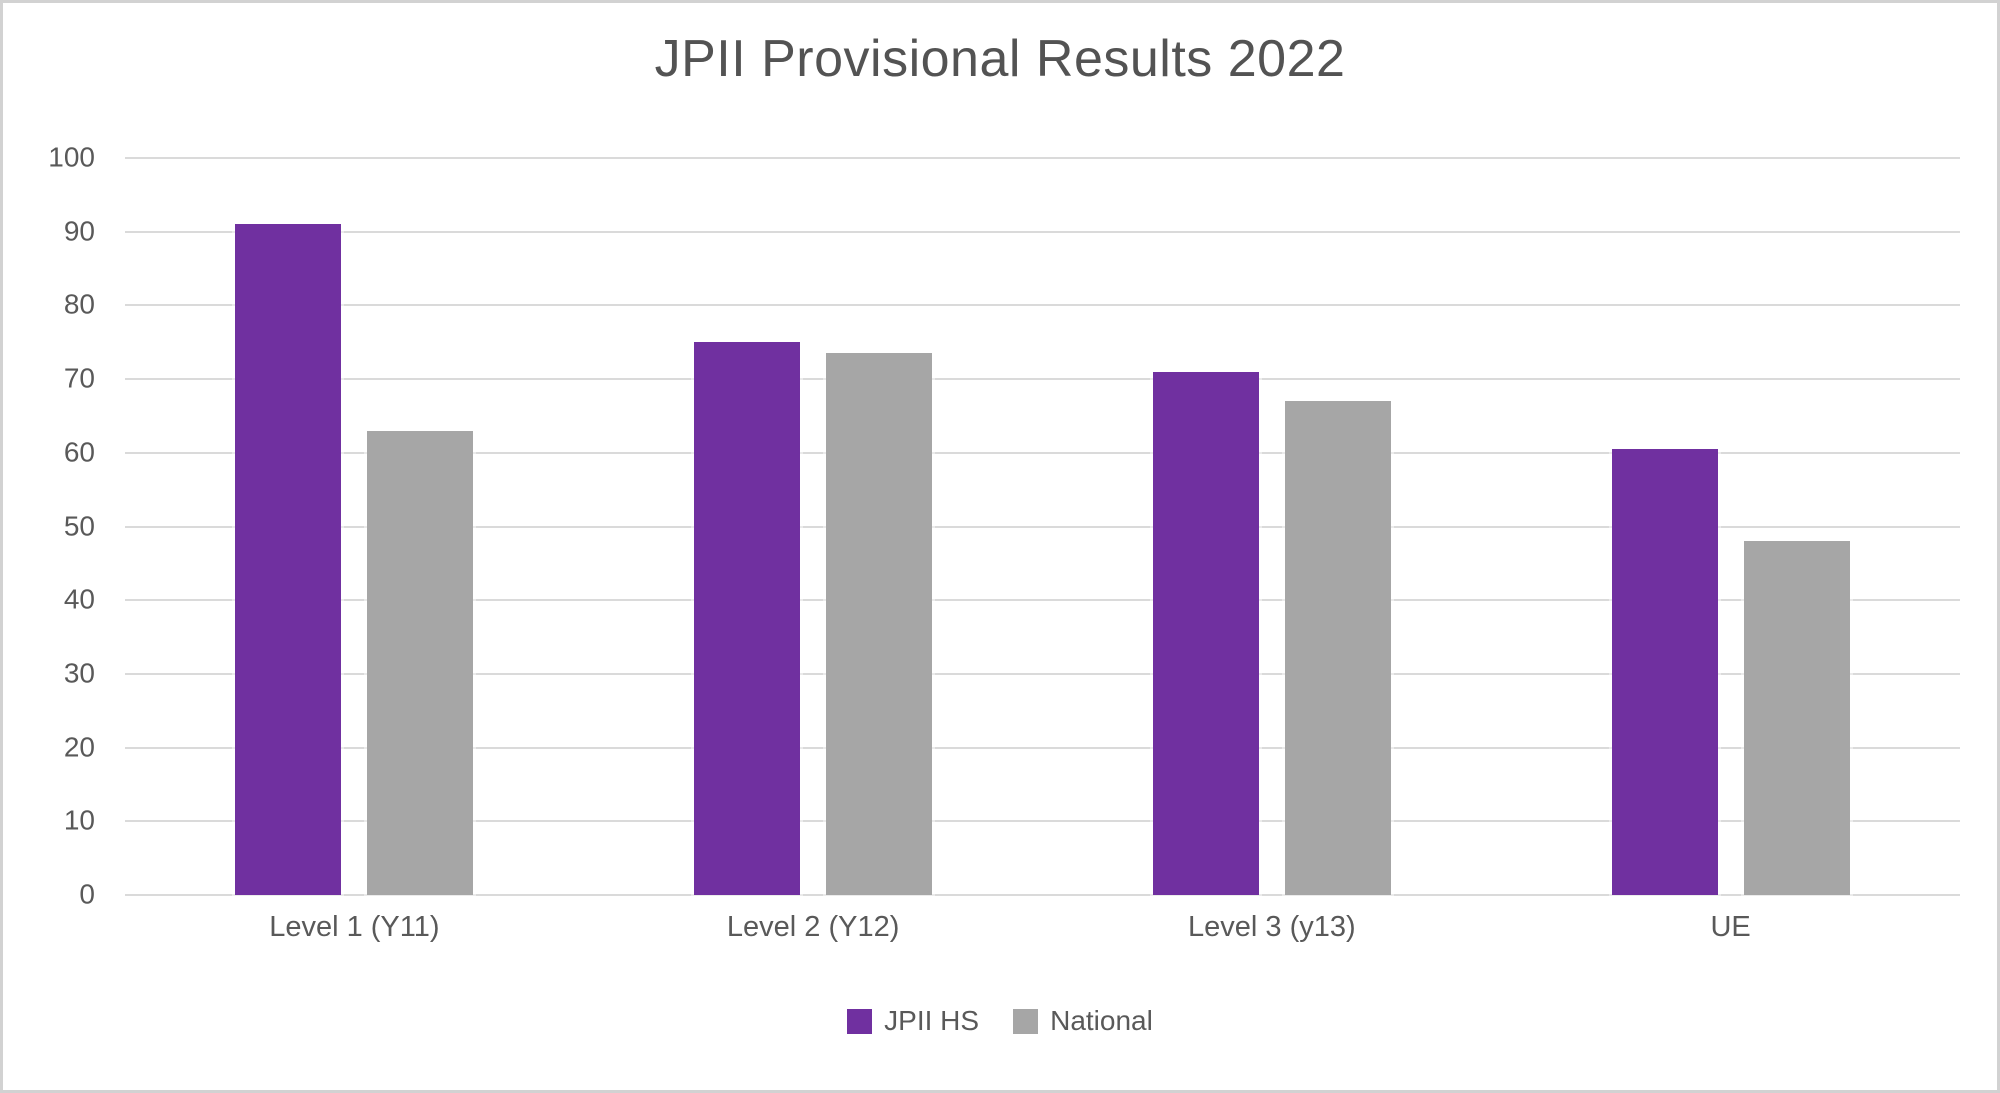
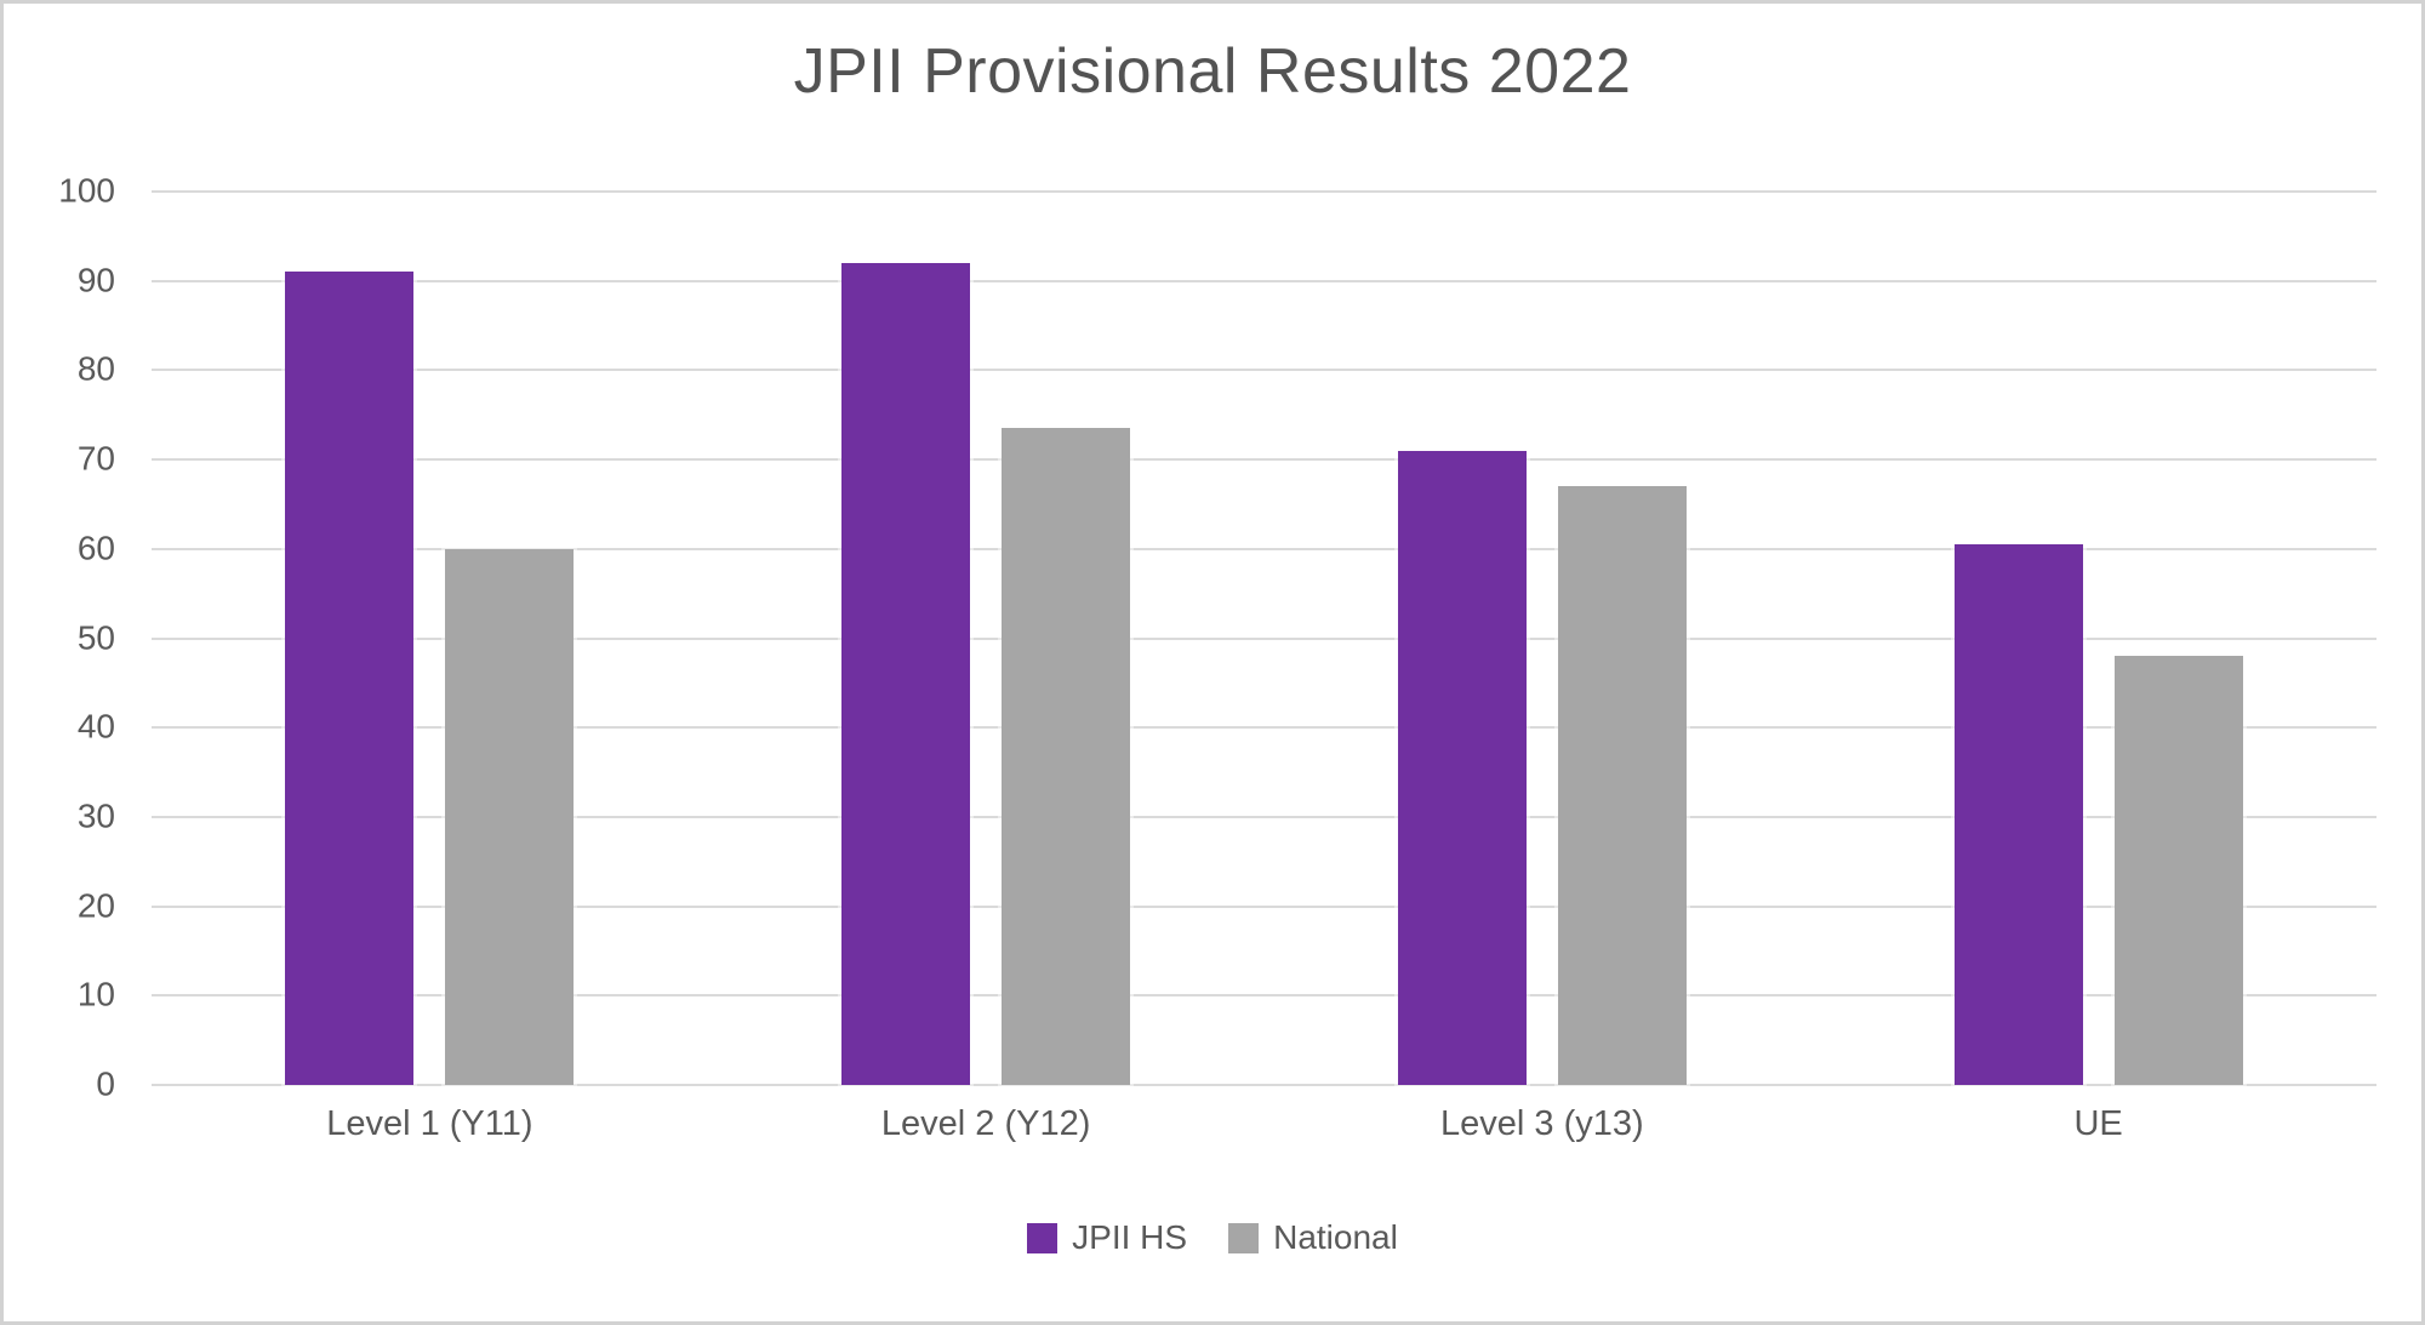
National/Level 1 (Y11): 63 -> 60
JPII HS/Level 2 (Y12): 75 -> 92
